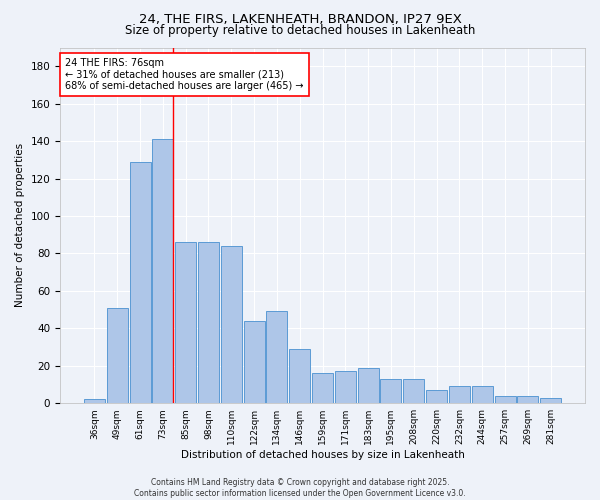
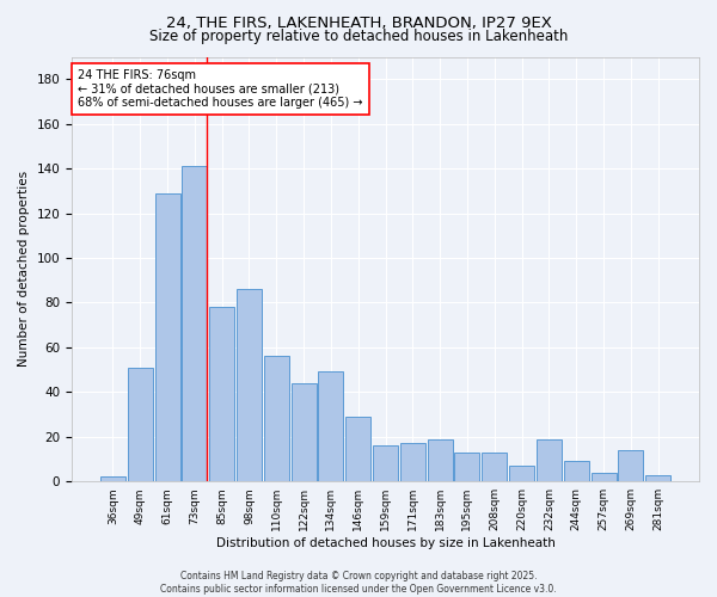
85sqm: 86 -> 78
110sqm: 84 -> 56
232sqm: 9 -> 19
269sqm: 4 -> 14
